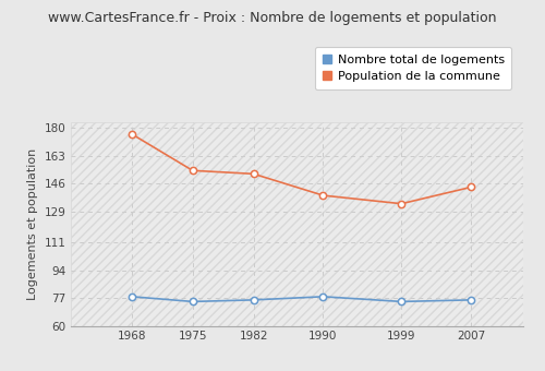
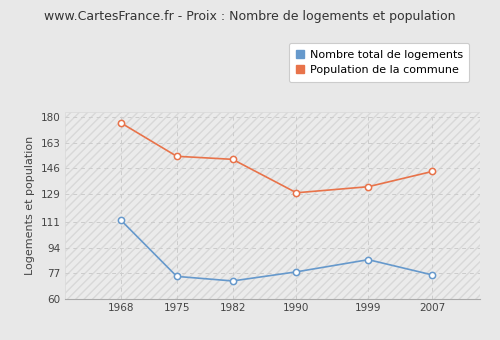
Nombre total de logements/1968: 78 -> 112
Nombre total de logements/1982: 76 -> 72
Population de la commune/1990: 139 -> 130
Nombre total de logements/1999: 75 -> 86
